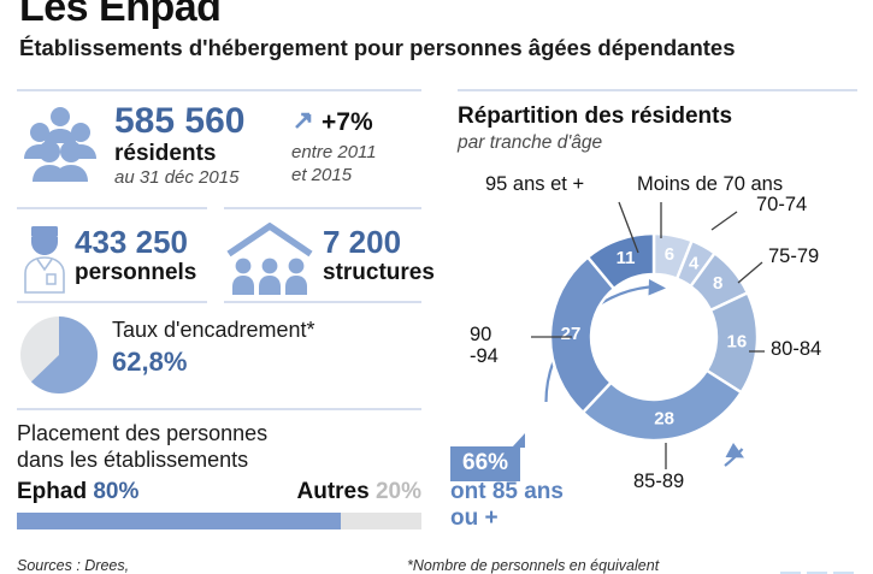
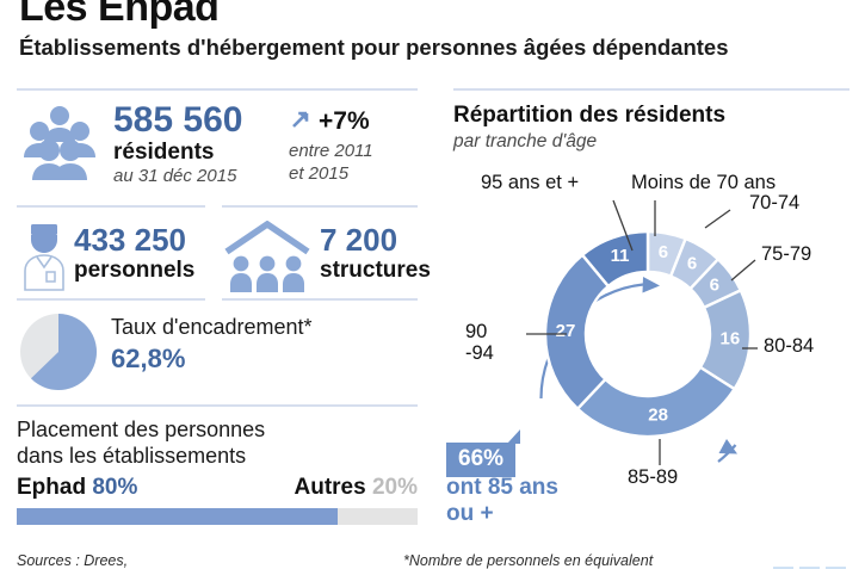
70-74: 4 -> 6
75-79: 8 -> 6
